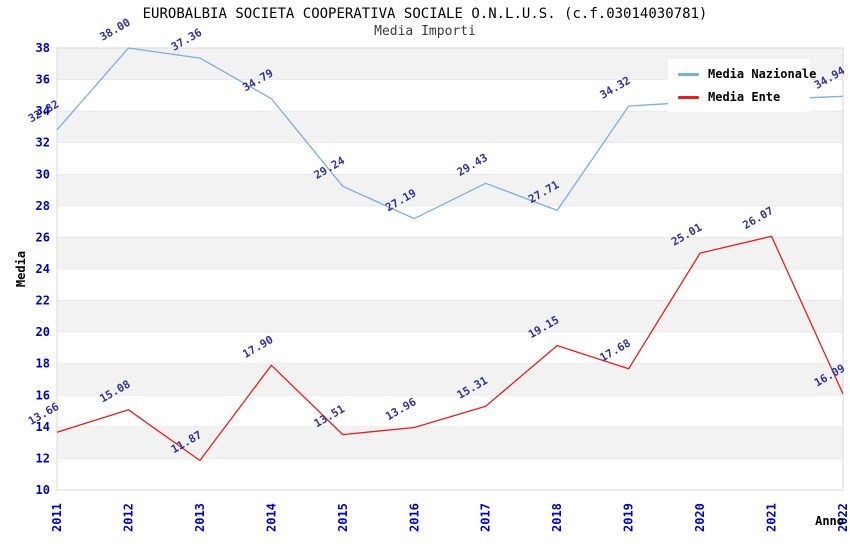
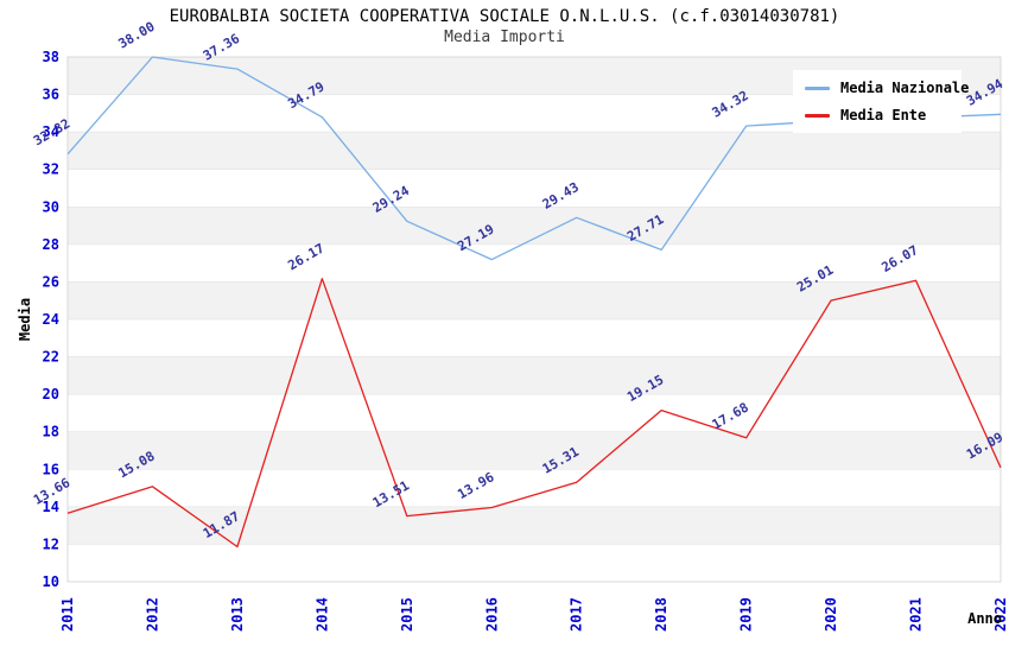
Media Ente/2014: 17.90 -> 26.17
